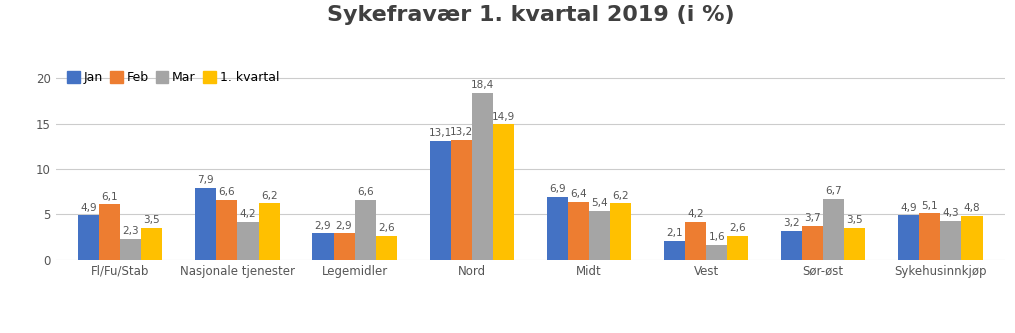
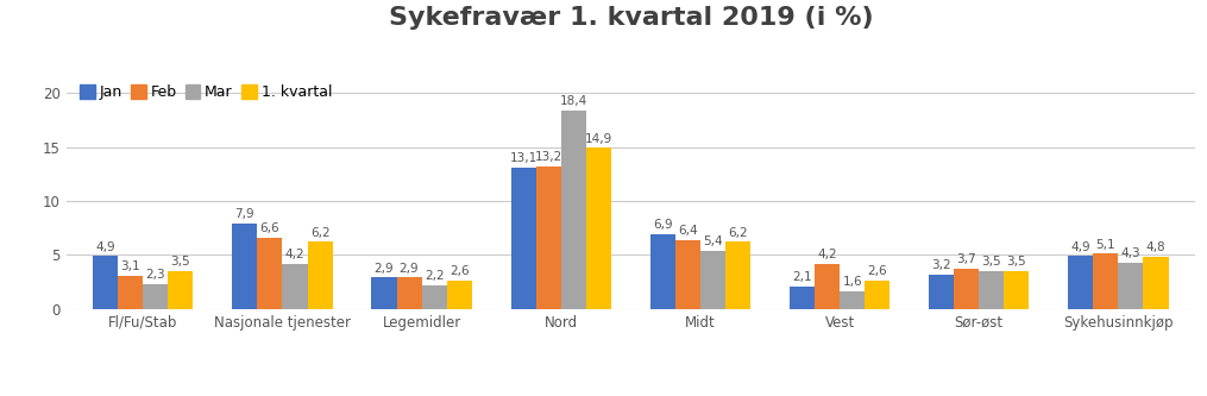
Feb/Fl/Fu/Stab: 6,1 -> 3,1
Mar/Legemidler: 6,6 -> 2,2
Mar/Sør-øst: 6,7 -> 3,5
